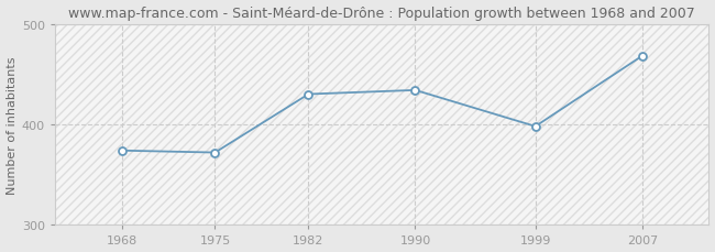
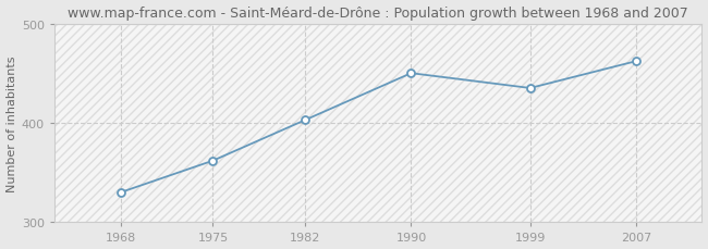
1968: 374 -> 330
1975: 372 -> 362
1982: 430 -> 403
1990: 434 -> 450
1999: 398 -> 435
2007: 468 -> 462
